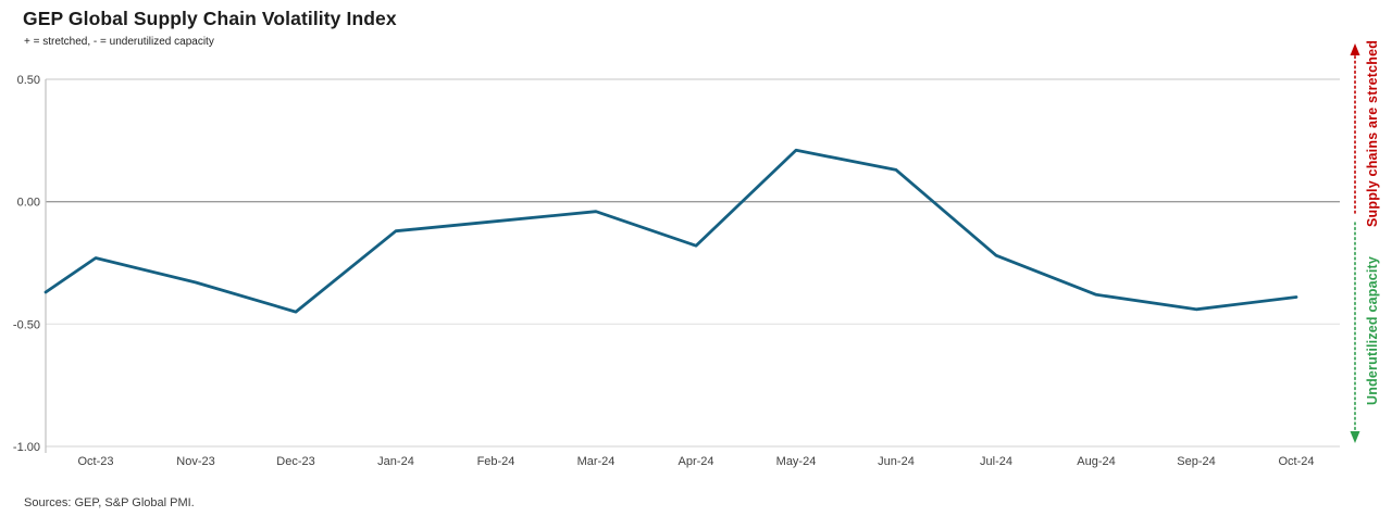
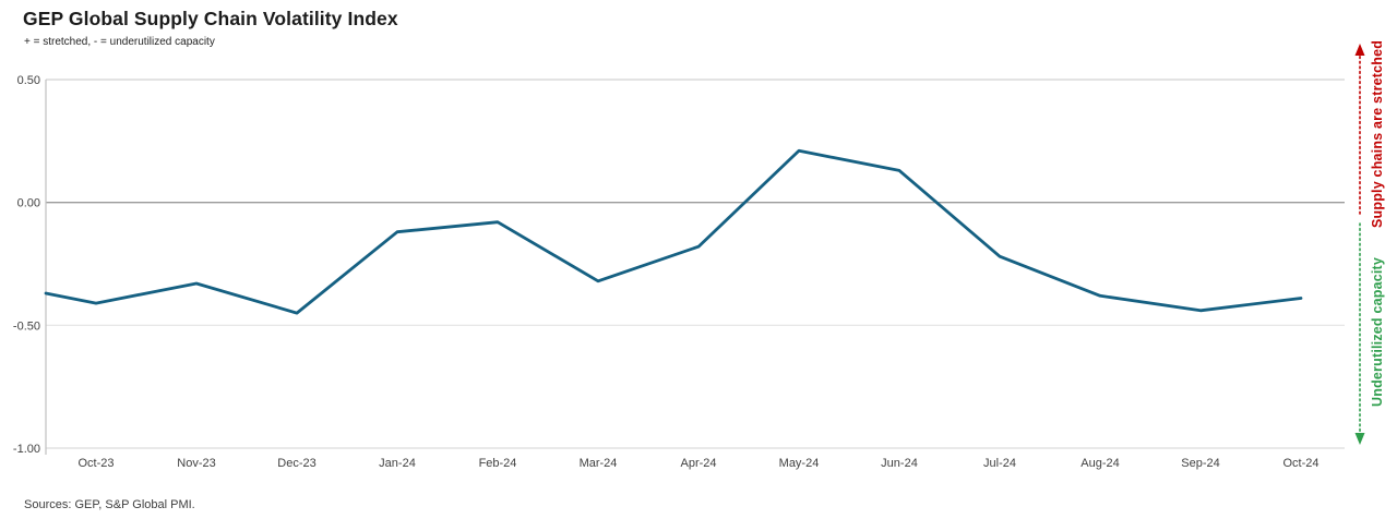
Oct-23: -0.23 -> -0.41
Mar-24: -0.04 -> -0.32
